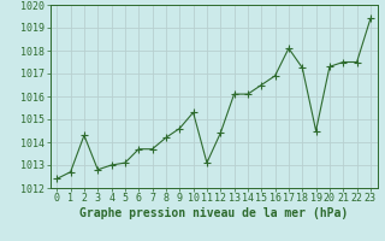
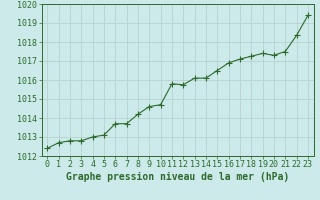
2: 1014.3 -> 1012.8
10: 1015.3 -> 1014.7
11: 1013.1 -> 1015.8
12: 1014.4 -> 1015.8
17: 1018.1 -> 1017.1
19: 1014.5 -> 1017.4
22: 1017.5 -> 1018.4
